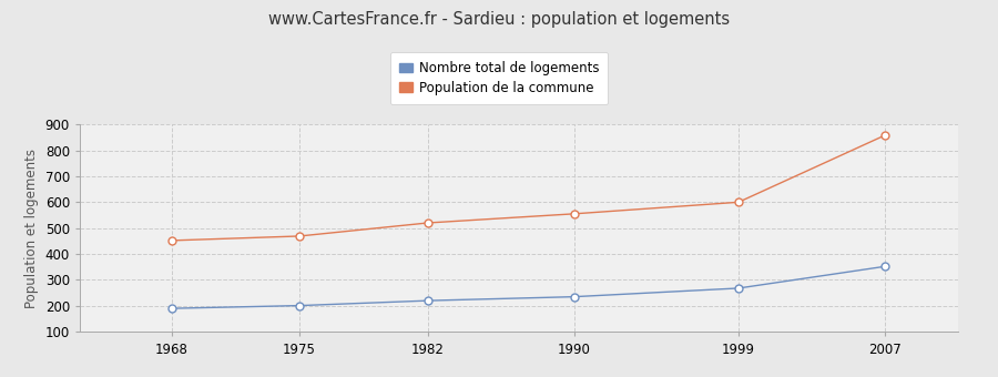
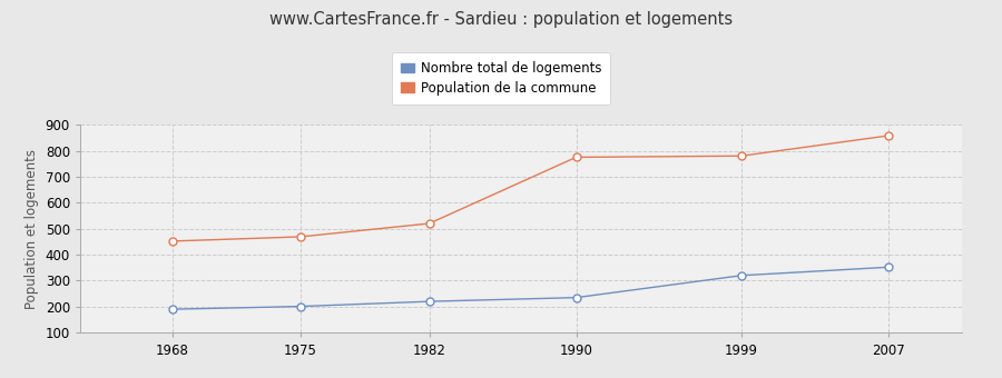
Population de la commune/1990: 555 -> 775
Nombre total de logements/1999: 268 -> 320
Population de la commune/1999: 600 -> 780
